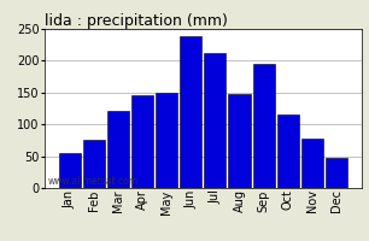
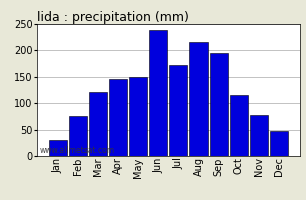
Jan: 55 -> 30
Jul: 213 -> 172
Aug: 148 -> 216
